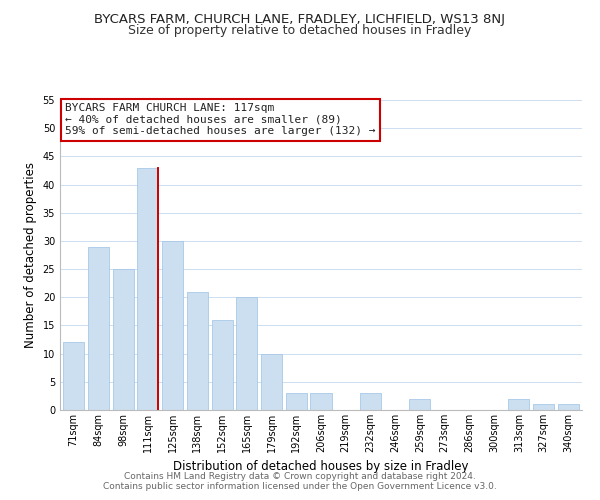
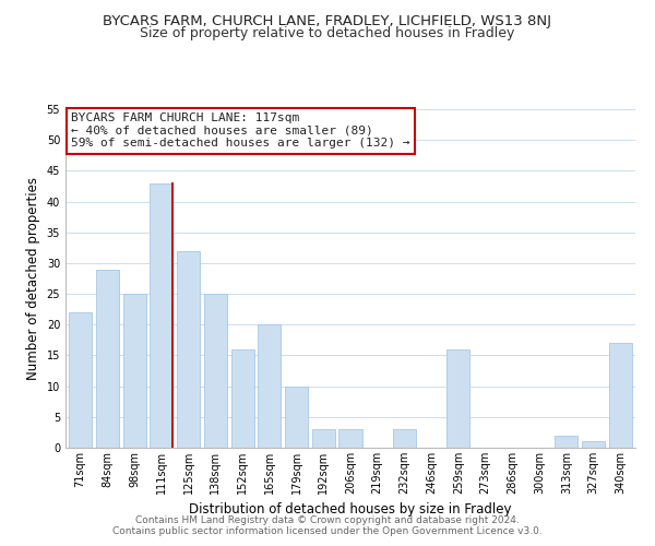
71sqm: 12 -> 22
125sqm: 30 -> 32
138sqm: 21 -> 25
259sqm: 2 -> 16
340sqm: 1 -> 17
